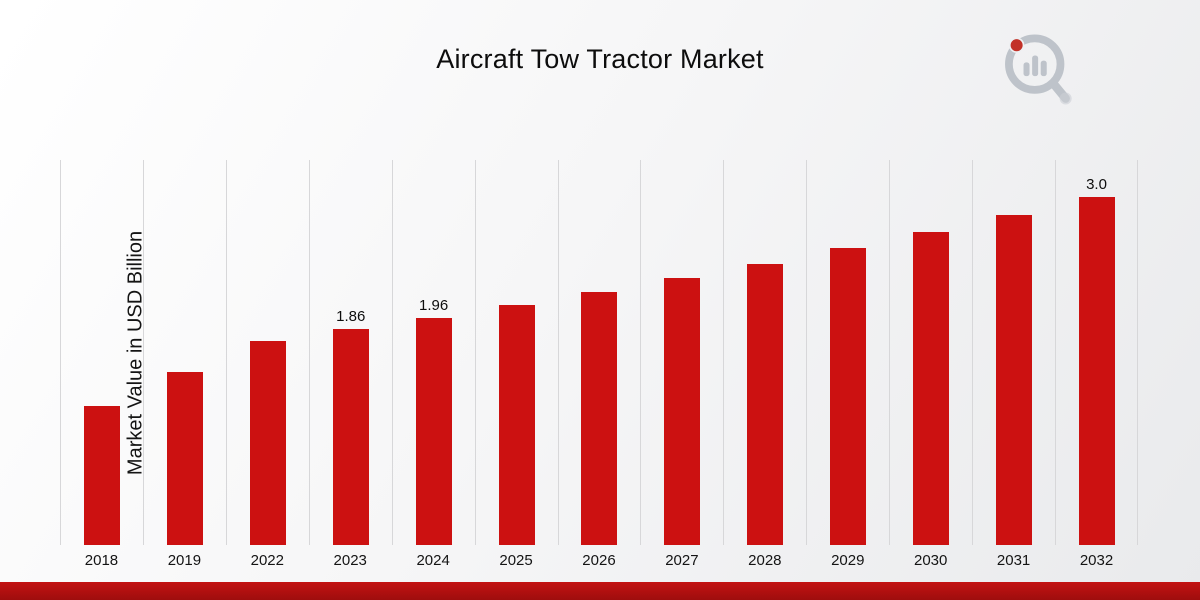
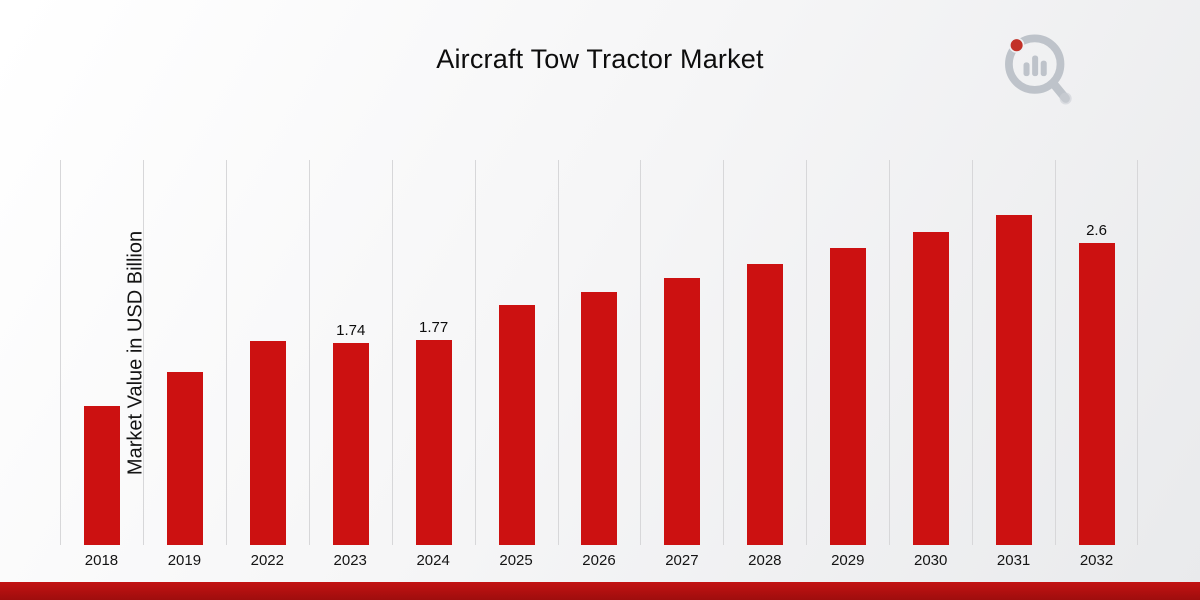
2023: 1.86 -> 1.74
2024: 1.96 -> 1.77
2032: 3.0 -> 2.6
